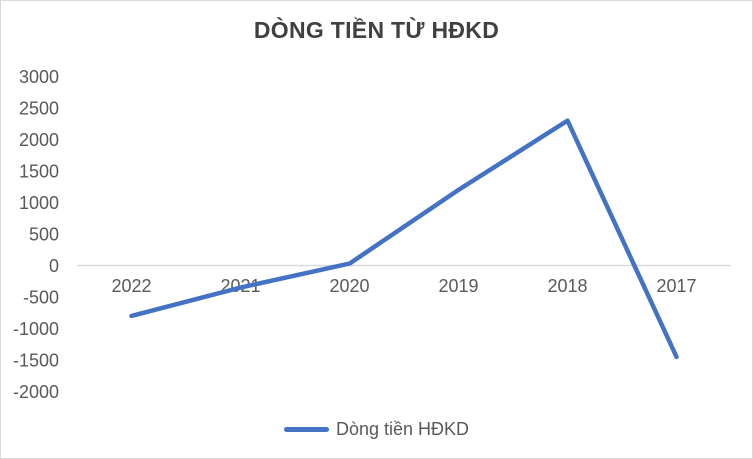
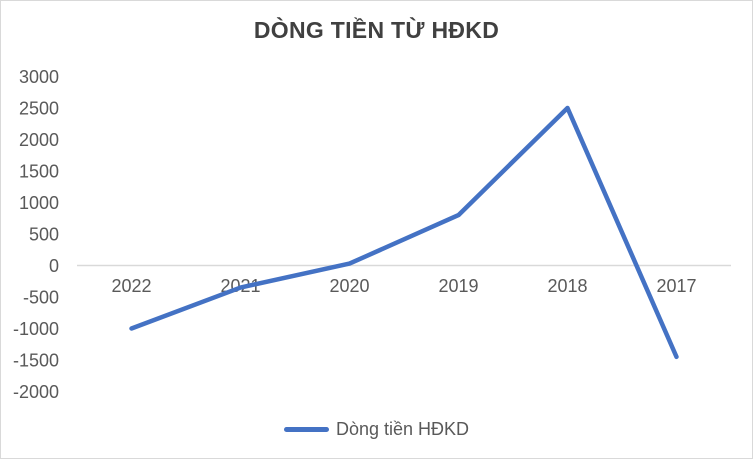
2022: -800 -> -1000
2019: 1200 -> 800
2018: 2300 -> 2500
